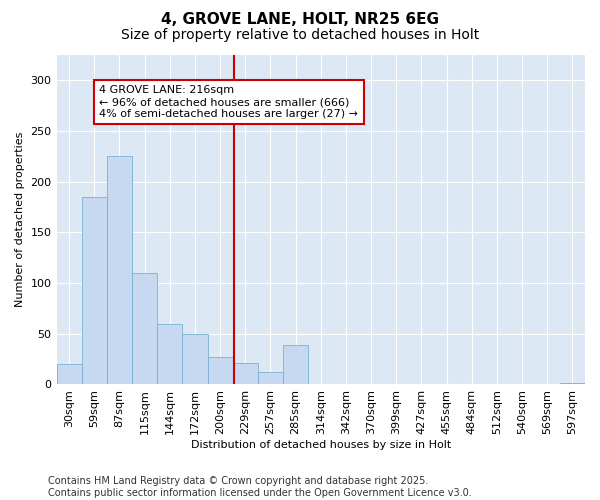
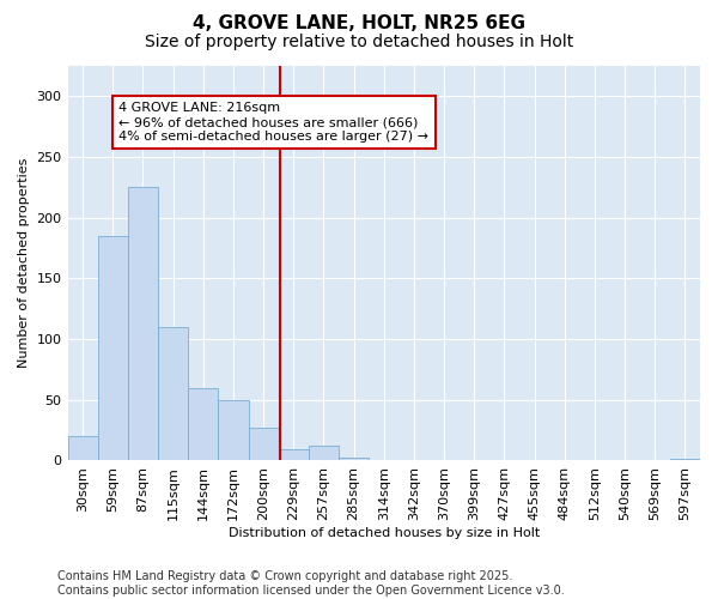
229sqm: 21 -> 9
285sqm: 39 -> 2
